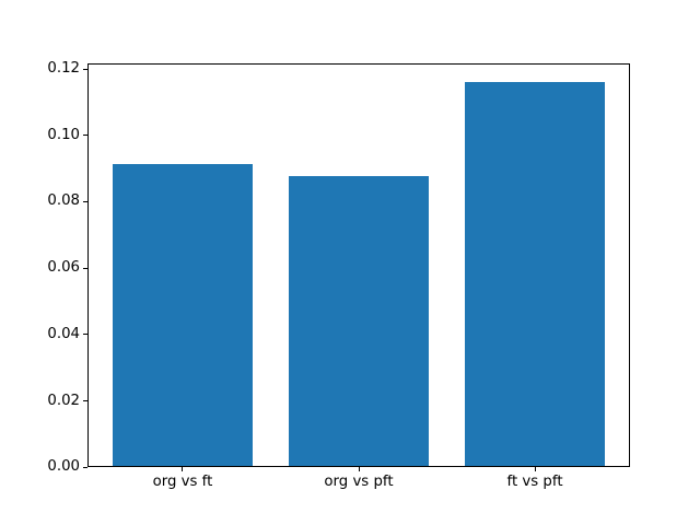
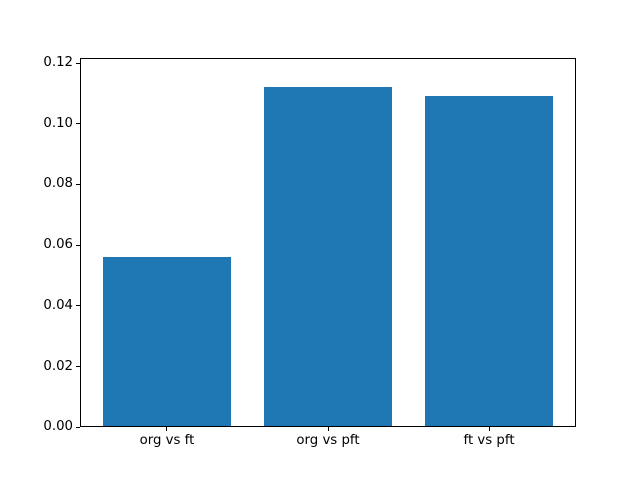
org vs ft: 0.091 -> 0.056
org vs pft: 0.088 -> 0.112
ft vs pft: 0.116 -> 0.109
